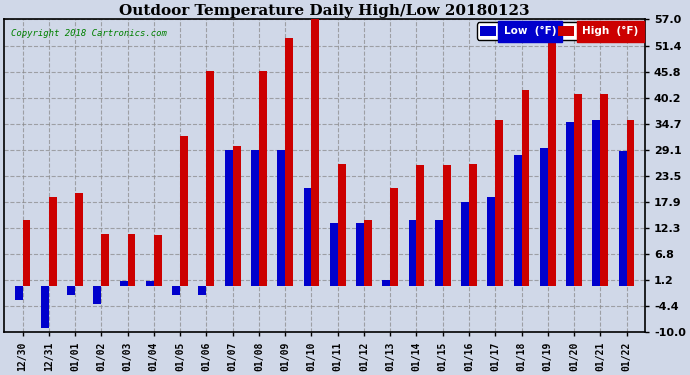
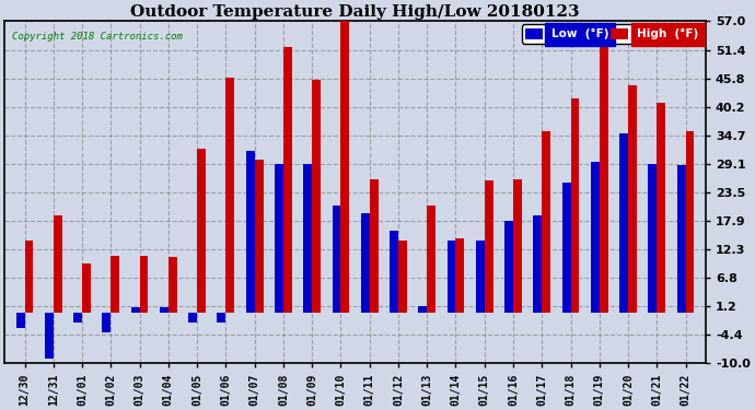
High (°F)/01/01: 19.9 -> 9.5
Low (°F)/01/07: 29.0 -> 31.5
High (°F)/01/08: 46.0 -> 52.0
High (°F)/01/09: 53.0 -> 45.5
Low (°F)/01/11: 13.5 -> 19.5
Low (°F)/01/12: 13.5 -> 16.0
High (°F)/01/14: 25.9 -> 14.5
Low (°F)/01/18: 28.0 -> 25.5
High (°F)/01/20: 41.0 -> 44.5
Low (°F)/01/21: 35.5 -> 29.0
